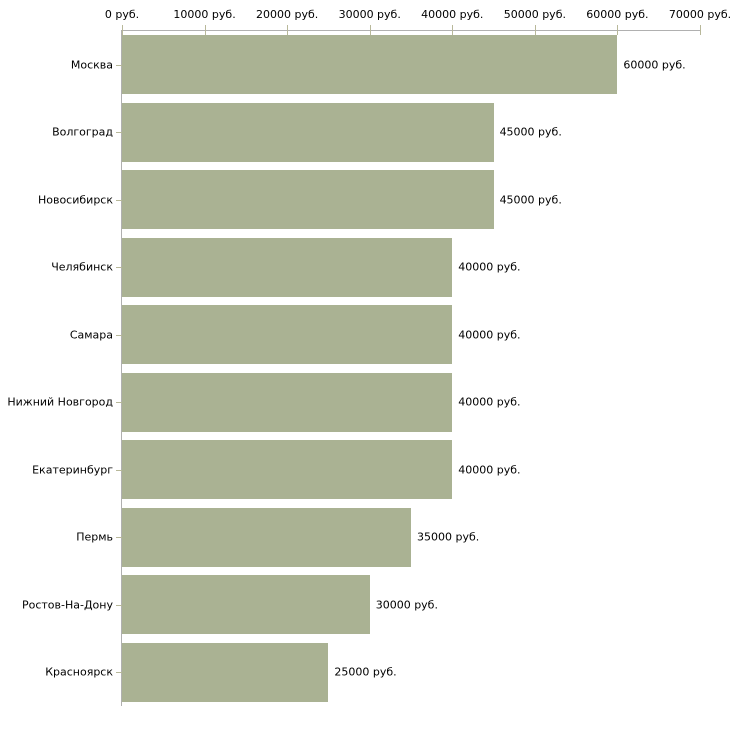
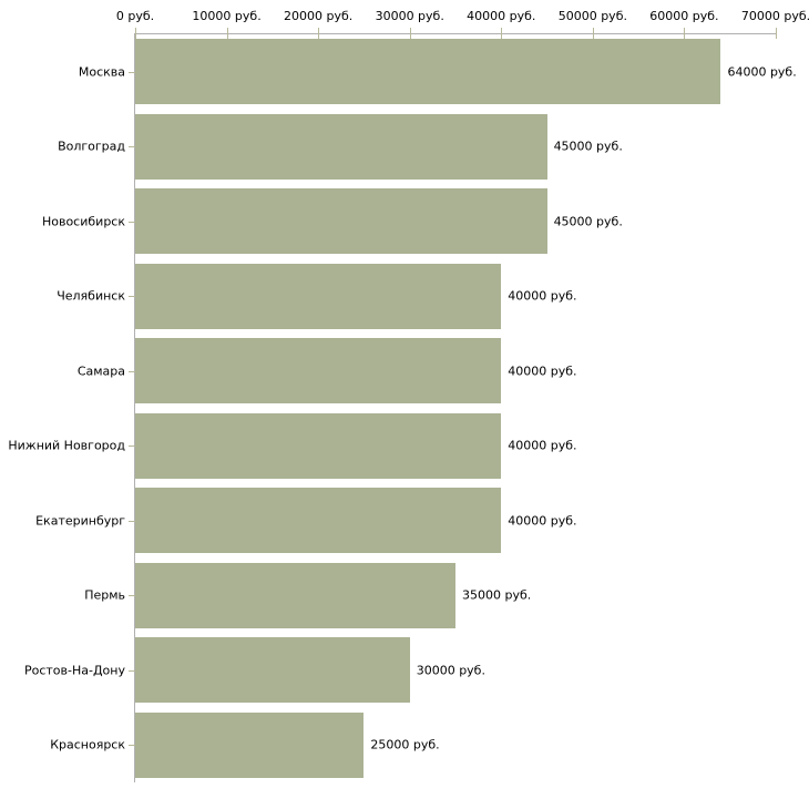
Москва: 60000 -> 64000
